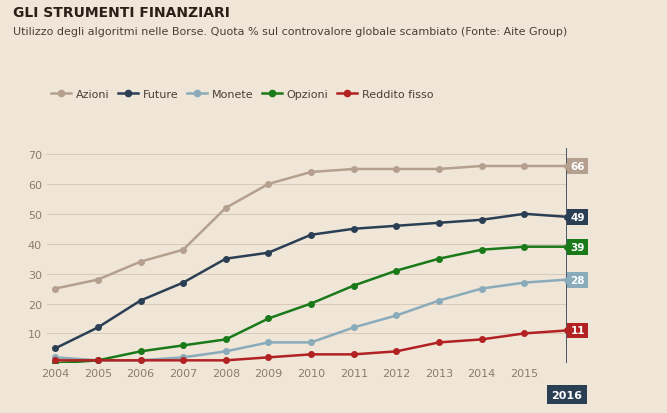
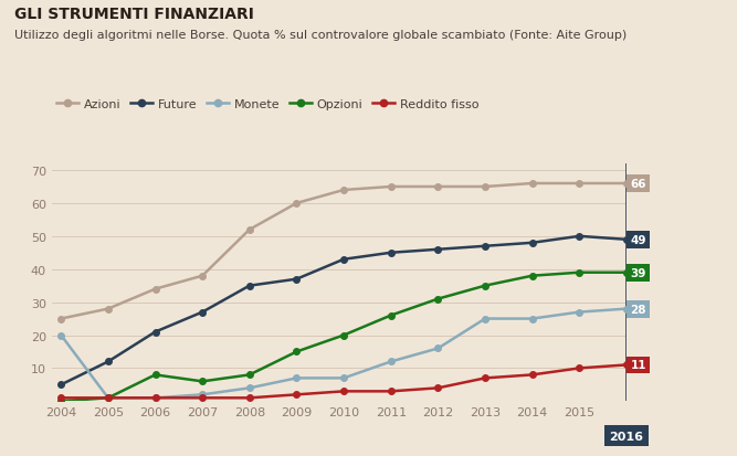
Monete/2004: 2 -> 20
Opzioni/2006: 4 -> 8
Monete/2013: 21 -> 25
